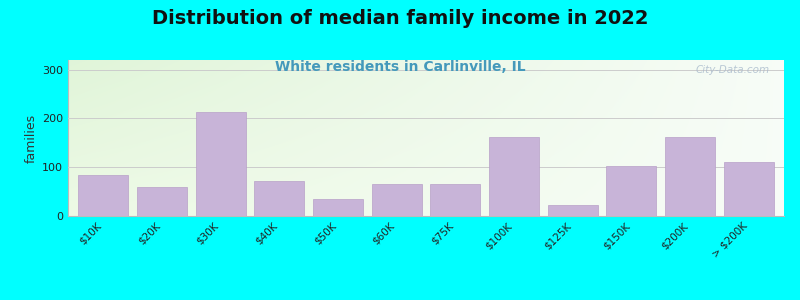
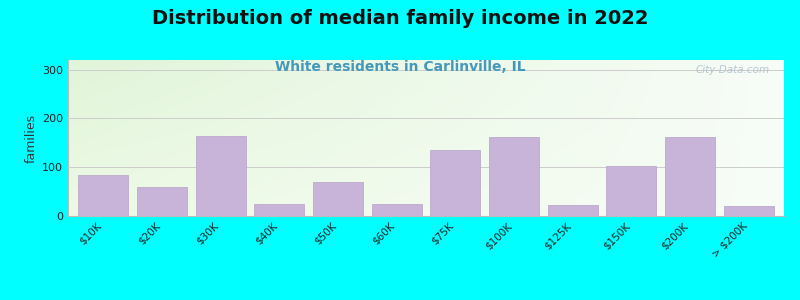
$30K: 213 -> 165
$40K: 72 -> 25
$50K: 35 -> 70
$60K: 65 -> 25
$75K: 65 -> 135
> $200K: 110 -> 20
